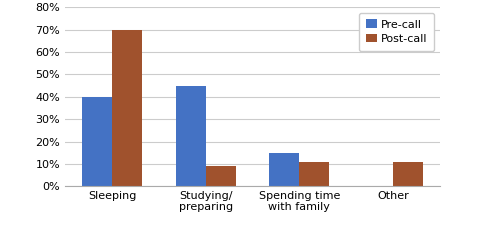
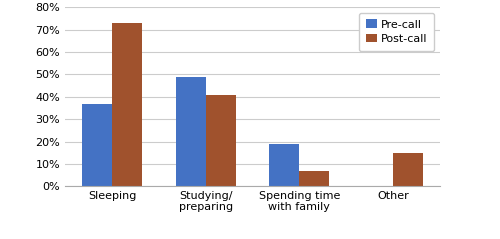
Pre-call/Sleeping: 40% -> 37%
Post-call/Sleeping: 70% -> 73%
Pre-call/Studying/ preparing: 45% -> 49%
Post-call/Studying/ preparing: 9% -> 41%
Pre-call/Spending time with family: 15% -> 19%
Post-call/Spending time with family: 11% -> 7%
Post-call/Other: 11% -> 15%
